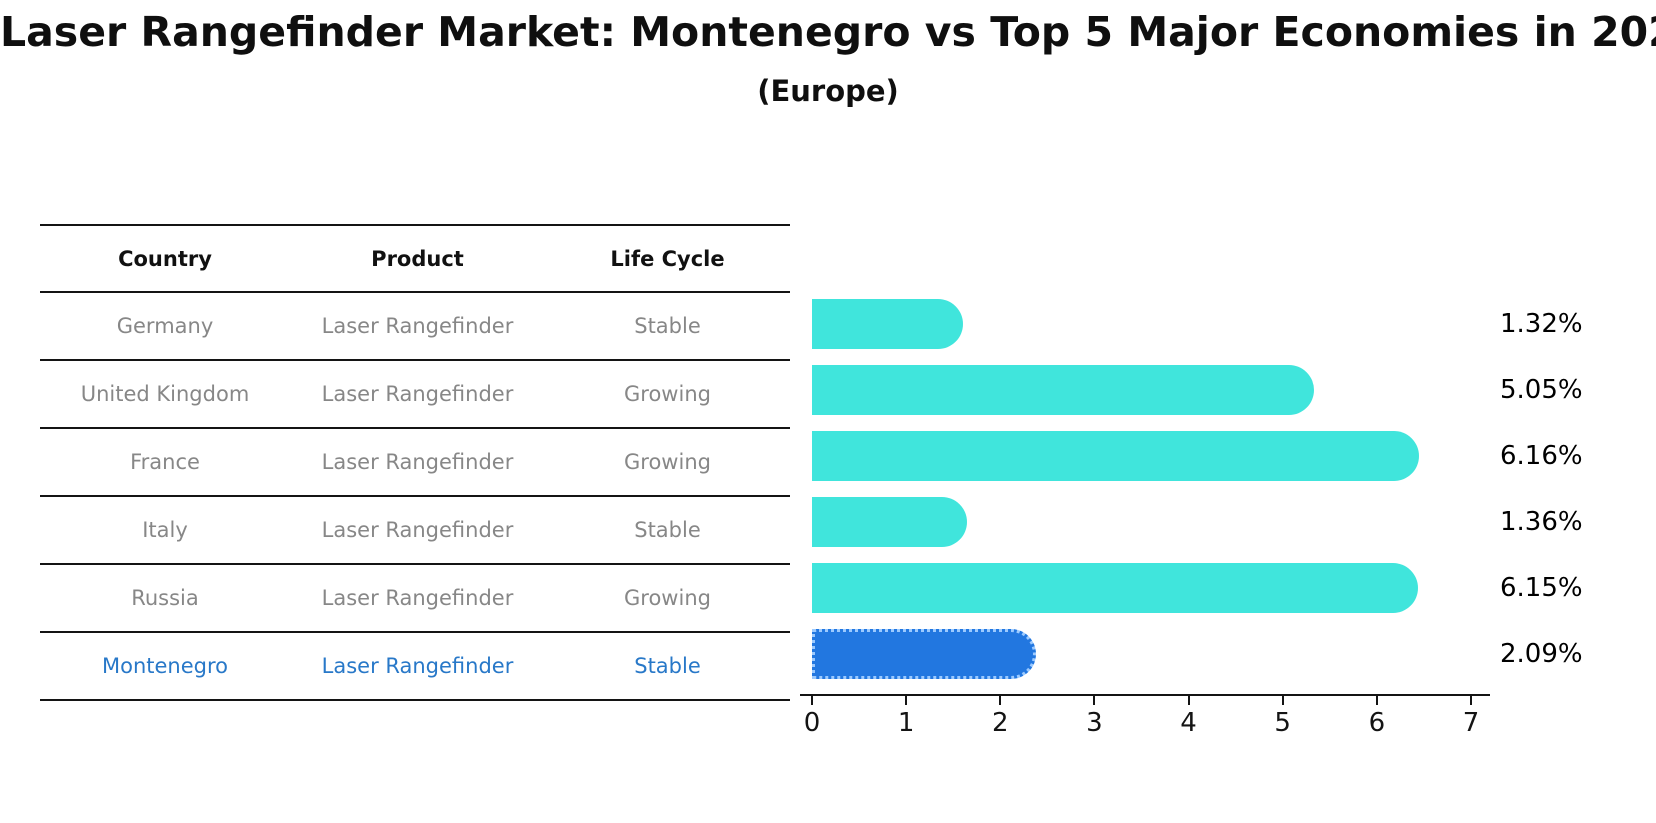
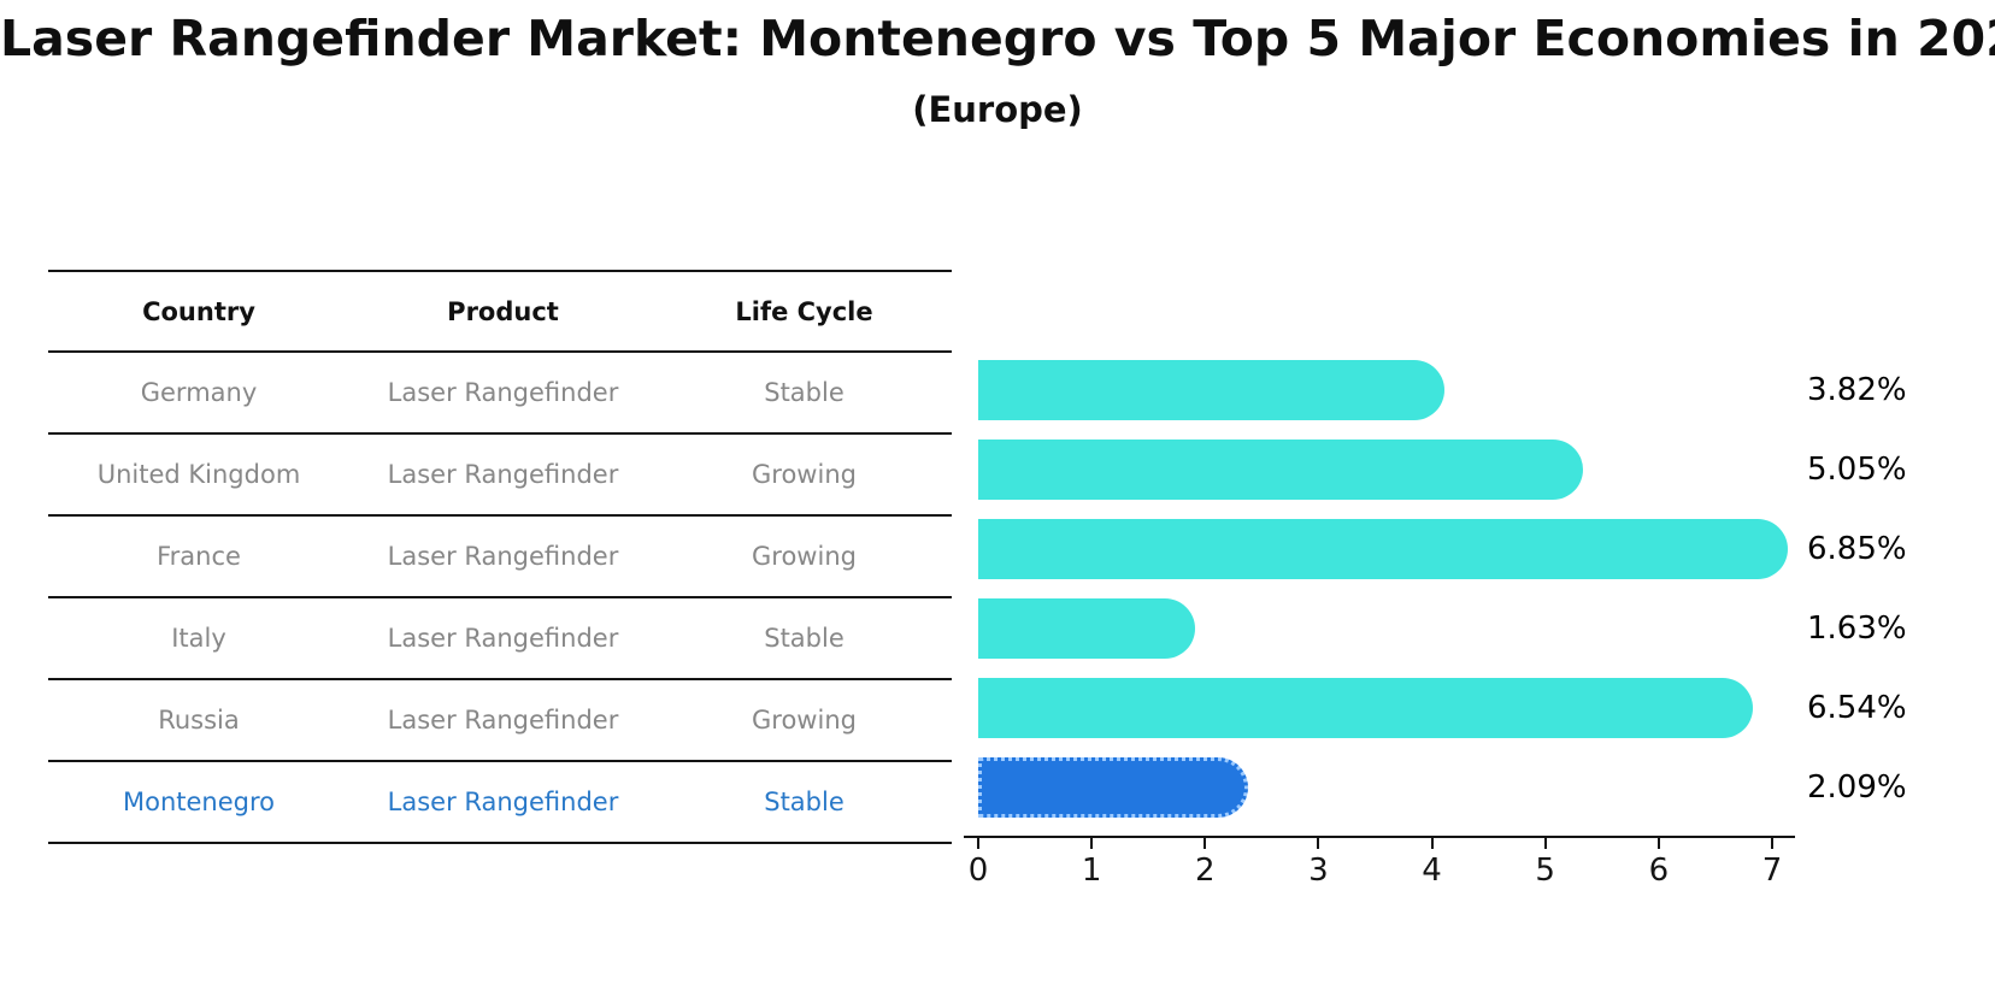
Germany: 1.32% -> 3.82%
France: 6.16% -> 6.85%
Italy: 1.36% -> 1.63%
Russia: 6.15% -> 6.54%
